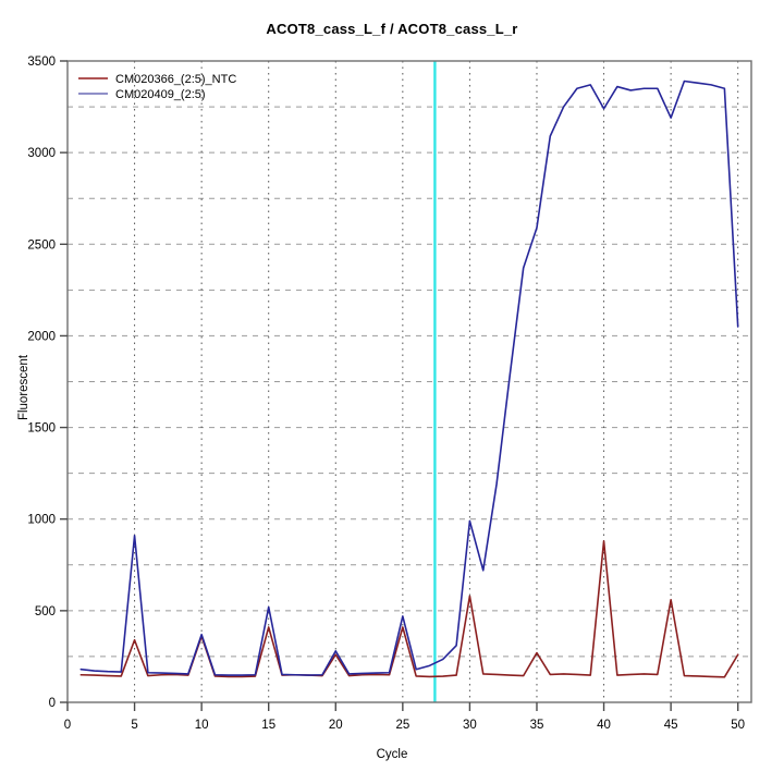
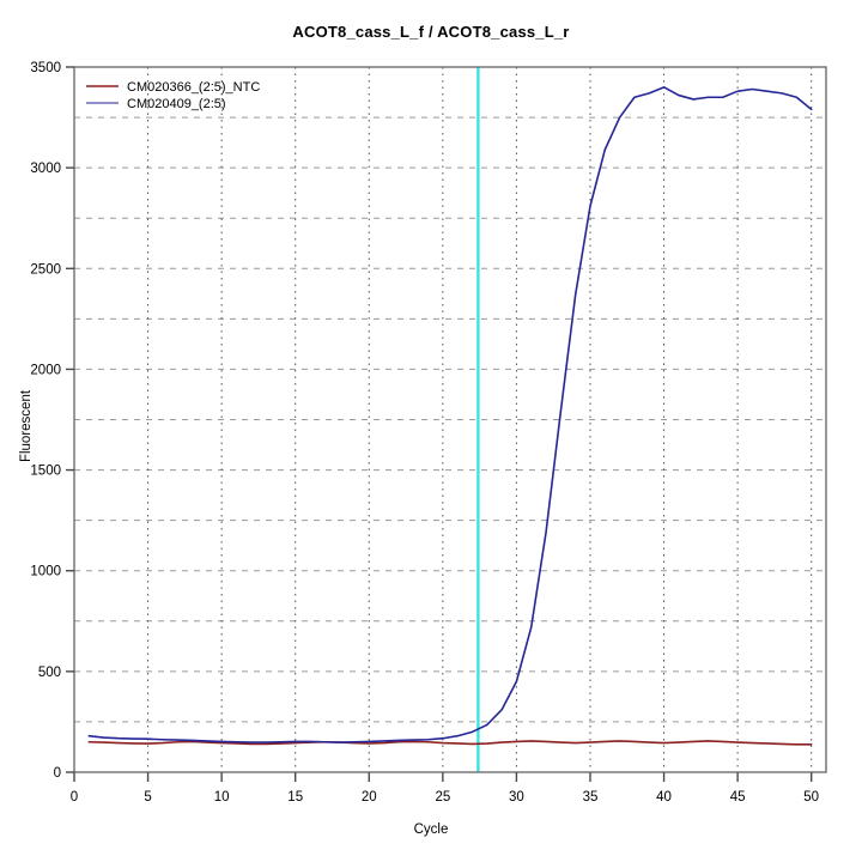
CM020366_(2:5)_NTC/5: 340 -> 140
CM020409_(2:5)/5: 910 -> 160
CM020366_(2:5)_NTC/10: 360 -> 140
CM020409_(2:5)/10: 370 -> 150
CM020366_(2:5)_NTC/15: 410 -> 140
CM020409_(2:5)/15: 520 -> 150
CM020366_(2:5)_NTC/20: 260 -> 140
CM020409_(2:5)/20: 280 -> 150
CM020366_(2:5)_NTC/25: 410 -> 140
CM020409_(2:5)/25: 470 -> 170
CM020366_(2:5)_NTC/30: 580 -> 150
CM020409_(2:5)/30: 990 -> 450
CM020366_(2:5)_NTC/35: 270 -> 150
CM020409_(2:5)/35: 2590 -> 2810
CM020366_(2:5)_NTC/40: 880 -> 140
CM020409_(2:5)/40: 3240 -> 3400
CM020366_(2:5)_NTC/45: 560 -> 150
CM020409_(2:5)/45: 3190 -> 3380
CM020366_(2:5)_NTC/50: 260 -> 140
CM020409_(2:5)/50: 2050 -> 3290
